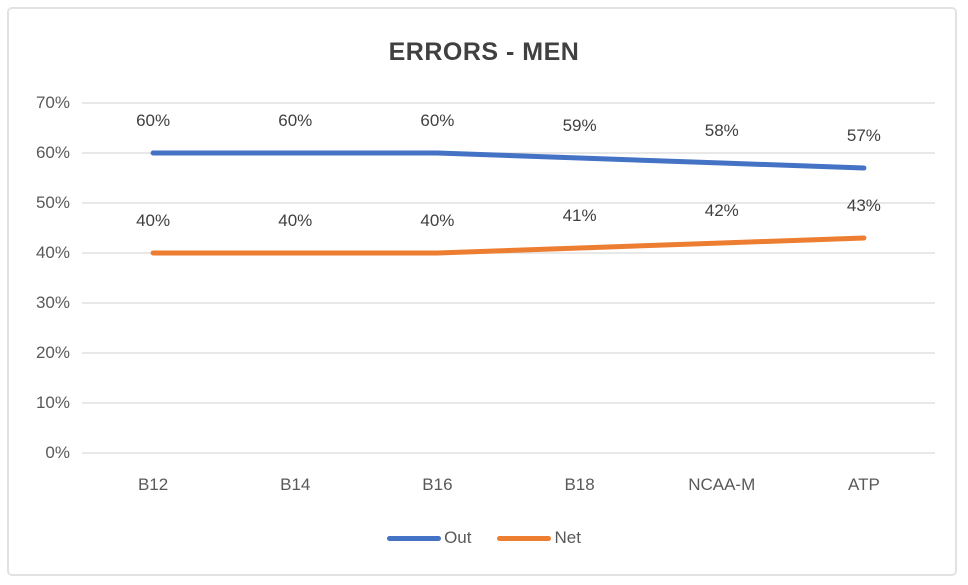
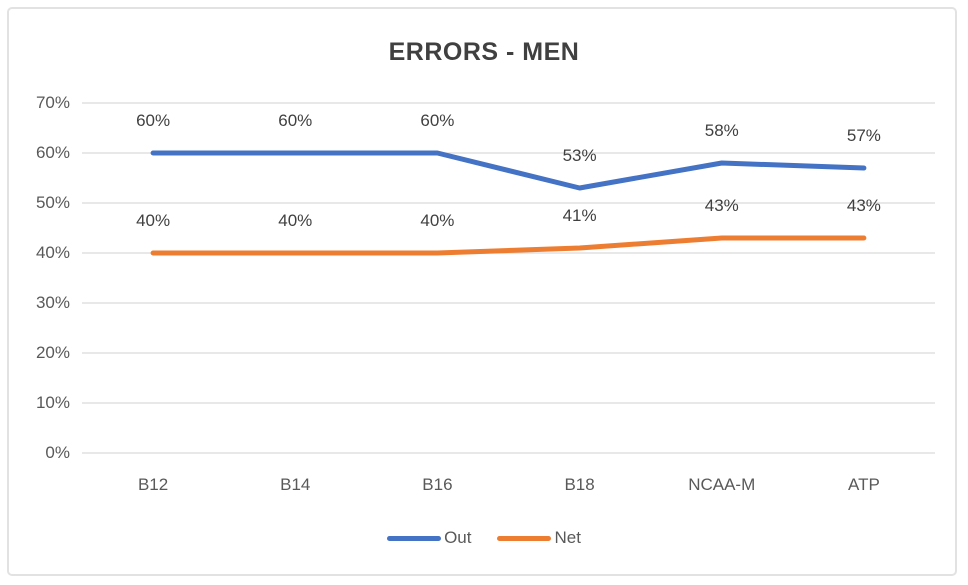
Out/B18: 59% -> 53%
Net/NCAA-M: 42% -> 43%
